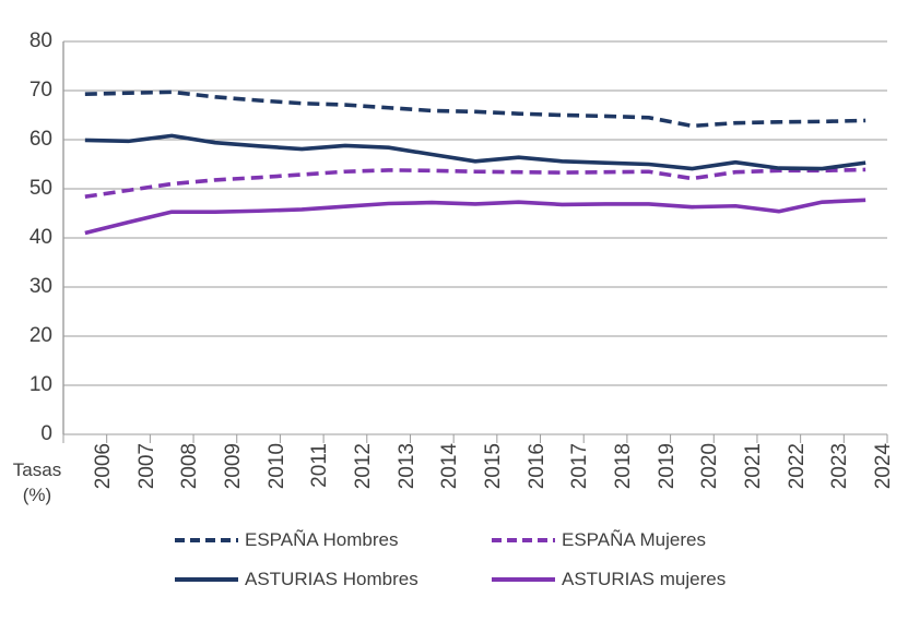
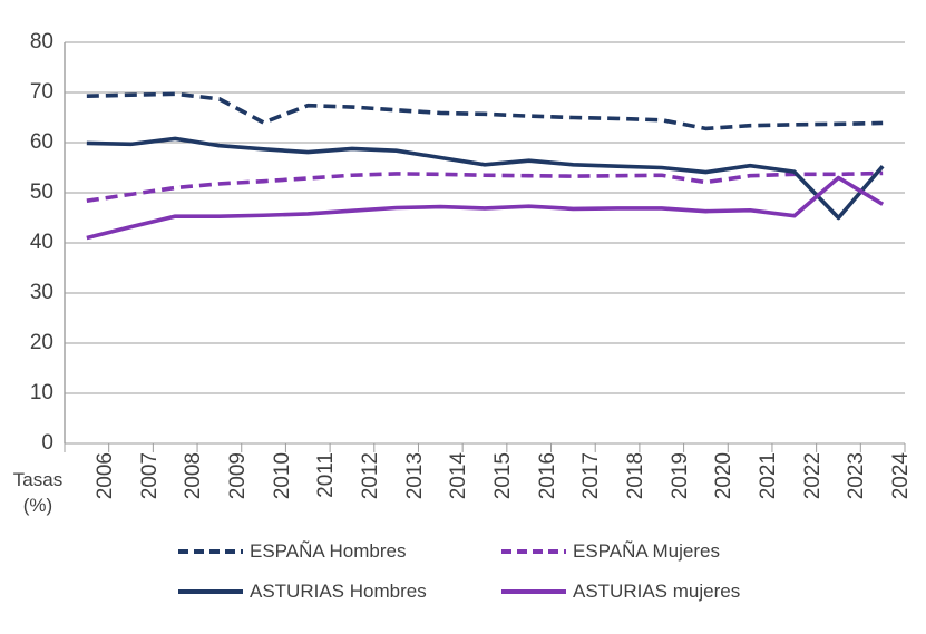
ESPAÑA Hombres/2010: 68 -> 64
ASTURIAS Hombres/2023: 54 -> 45
ASTURIAS mujeres/2023: 47 -> 53
